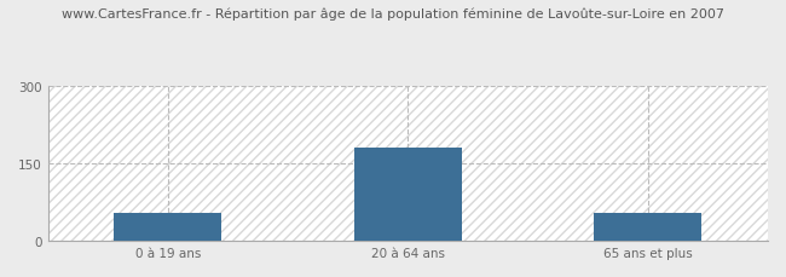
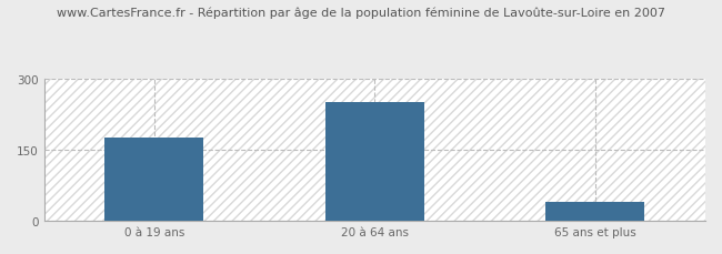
0 à 19 ans: 55 -> 175
20 à 64 ans: 180 -> 250
65 ans et plus: 55 -> 40
